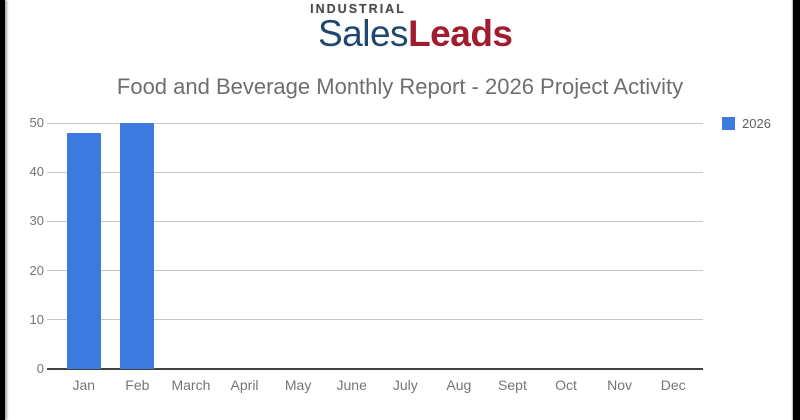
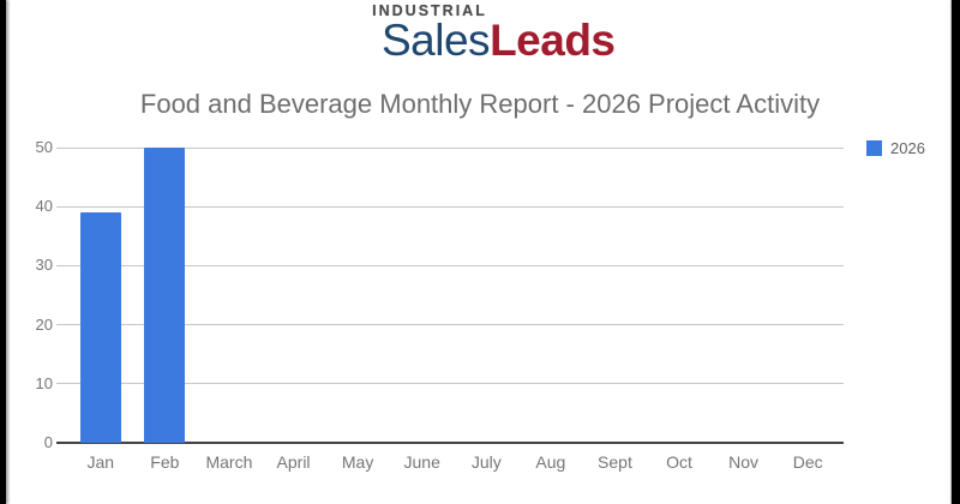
Jan: 48 -> 39
